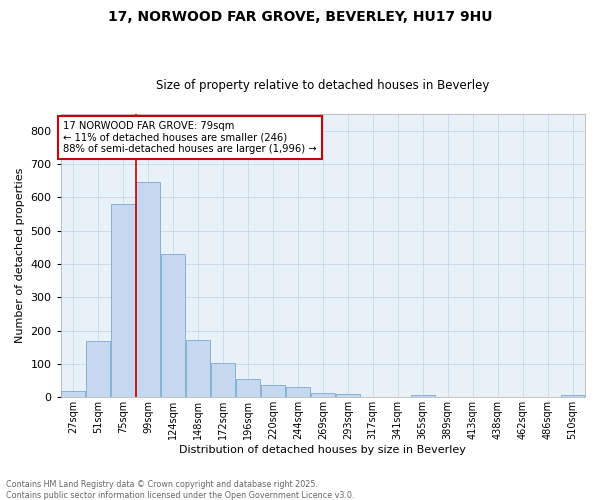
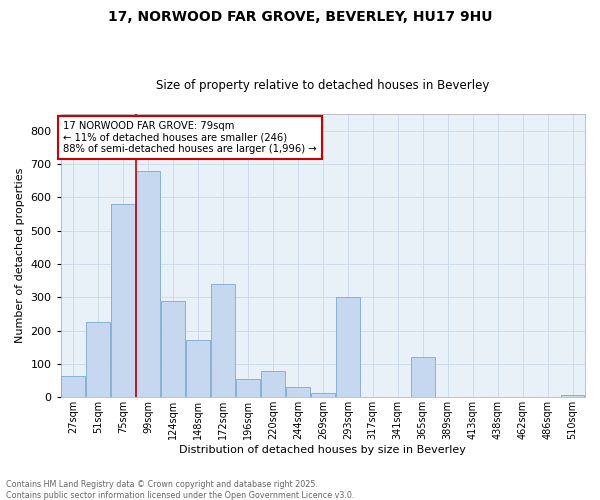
27sqm: 20 -> 65
51sqm: 168 -> 225
99sqm: 645 -> 680
124sqm: 430 -> 290
172sqm: 103 -> 340
220sqm: 38 -> 80
293sqm: 9 -> 300
365sqm: 6 -> 120
